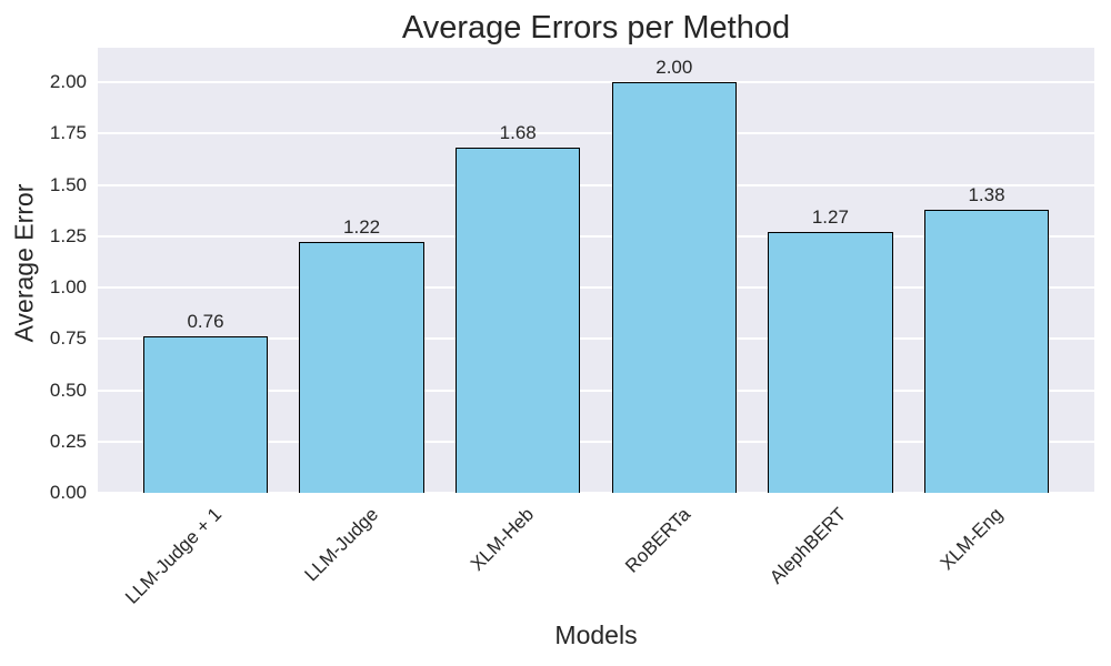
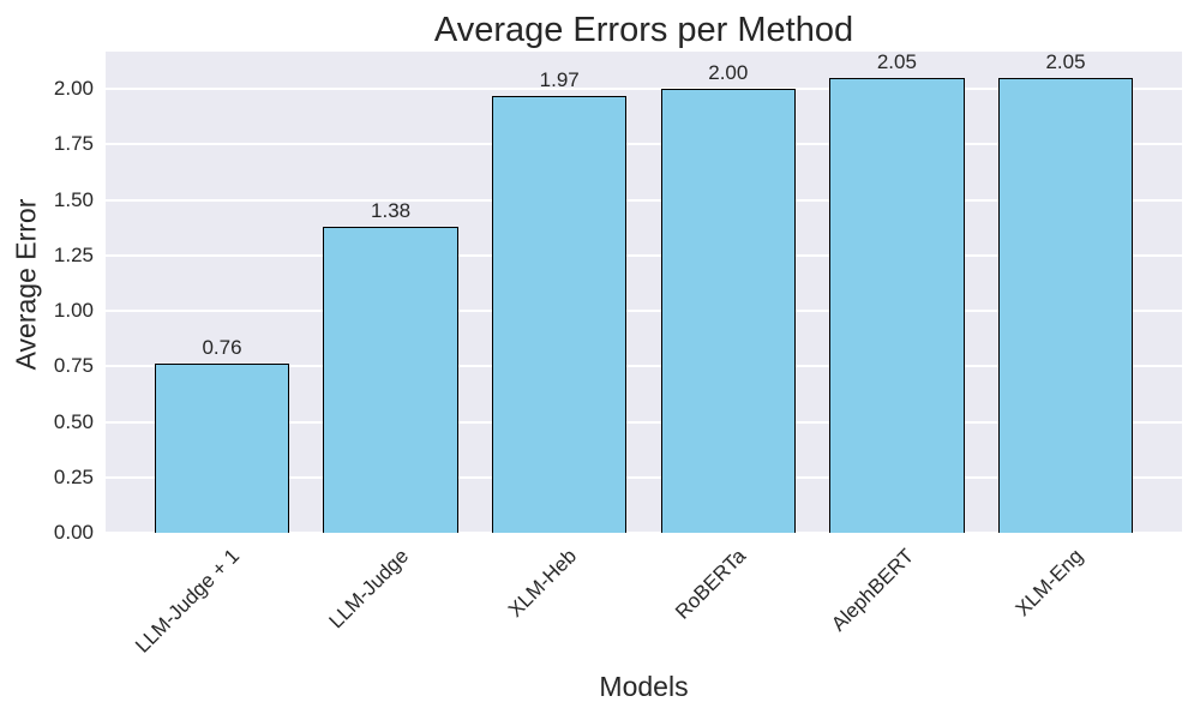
LLM-Judge: 1.22 -> 1.38
XLM-Heb: 1.68 -> 1.97
AlephBERT: 1.27 -> 2.05
XLM-Eng: 1.38 -> 2.05
